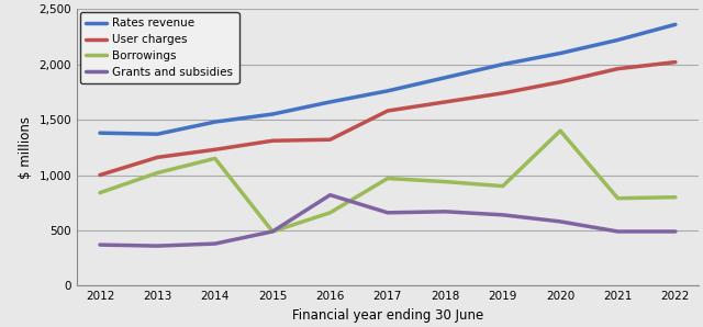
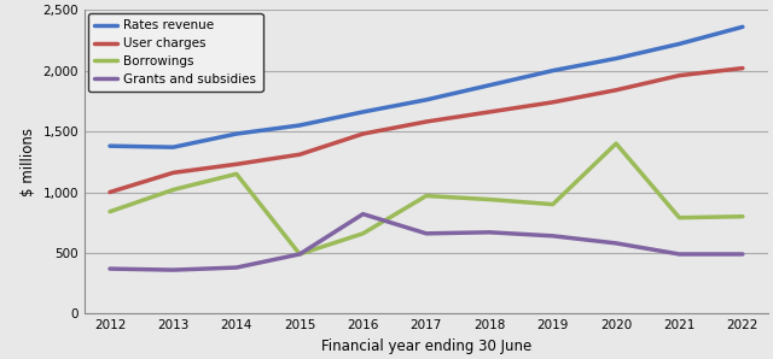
User charges/2016: 1,320 -> 1,480
